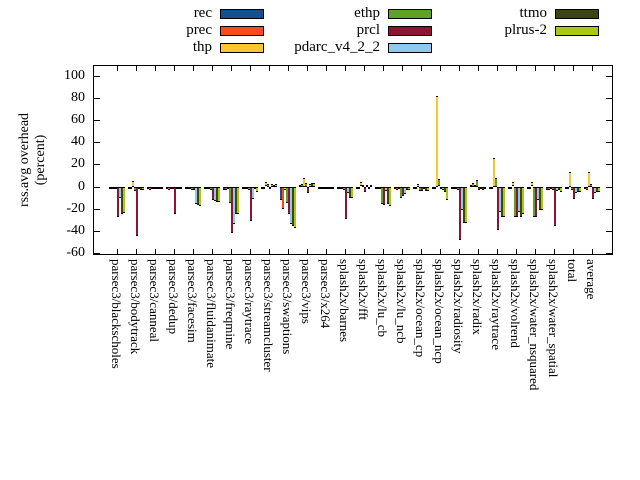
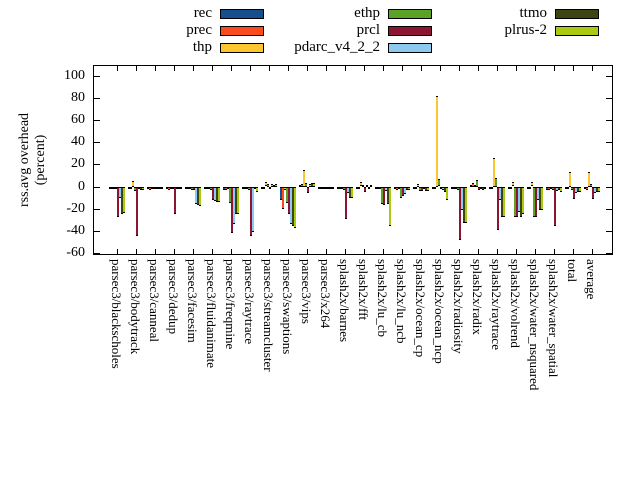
prcl/parsec3/raytrace: -31 -> -45
pdarc_v4_2_2/parsec3/raytrace: -11 -> -41
thp/parsec3/vips: 8 -> 15
plrus-2/splash2x/lu_cb: -18 -> -36
pdarc_v4_2_2/splash2x/raytrace: -23 -> -12
